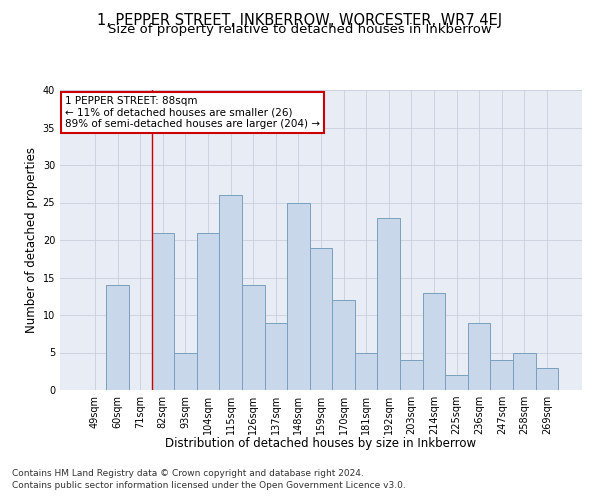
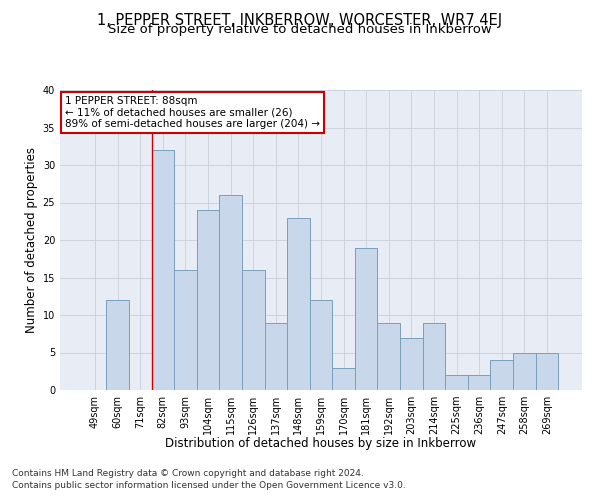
60sqm: 14 -> 12
82sqm: 21 -> 32
93sqm: 5 -> 16
104sqm: 21 -> 24
126sqm: 14 -> 16
148sqm: 25 -> 23
159sqm: 19 -> 12
170sqm: 12 -> 3
181sqm: 5 -> 19
192sqm: 23 -> 9
203sqm: 4 -> 7
214sqm: 13 -> 9
236sqm: 9 -> 2
269sqm: 3 -> 5
